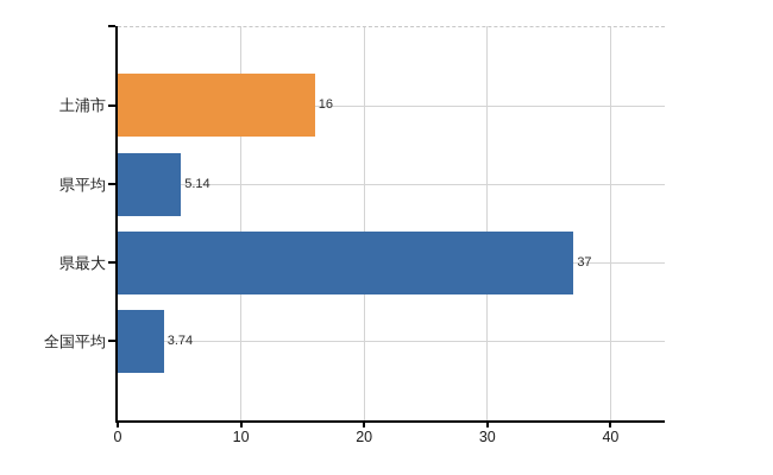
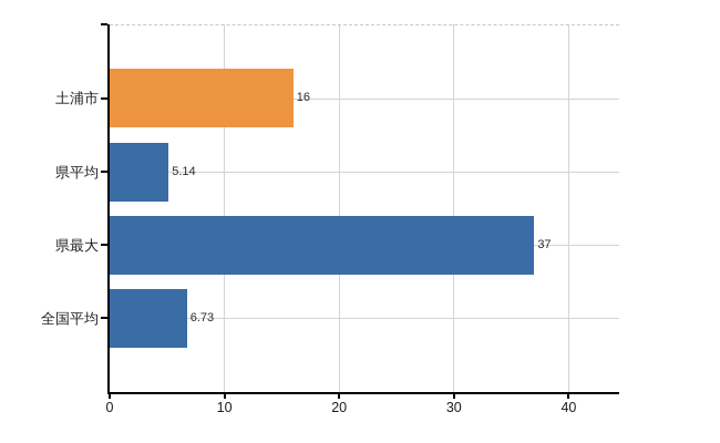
全国平均: 3.74 -> 6.73
